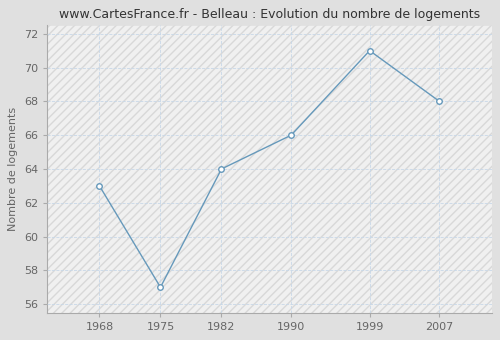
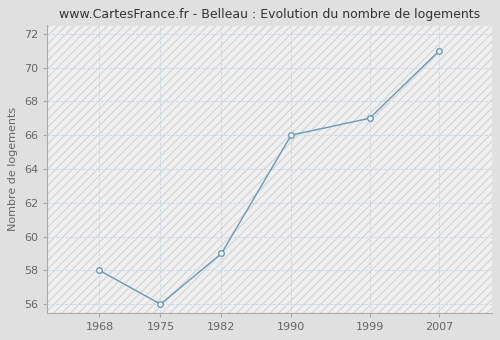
1968: 63 -> 58
1975: 57 -> 56
1982: 64 -> 59
1999: 71 -> 67
2007: 68 -> 71
